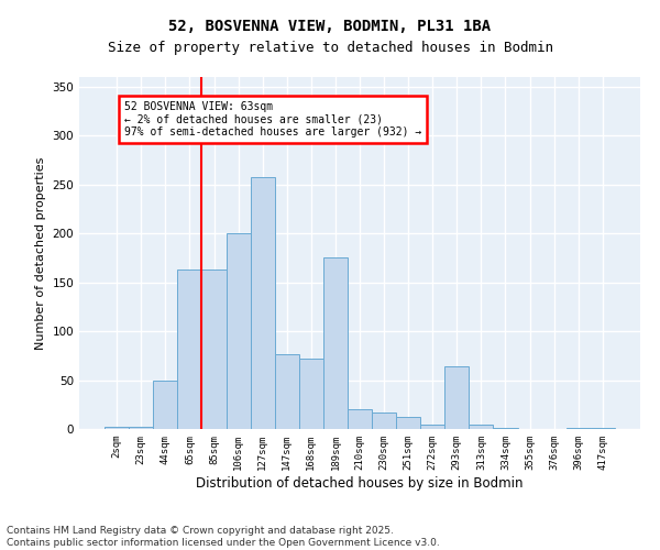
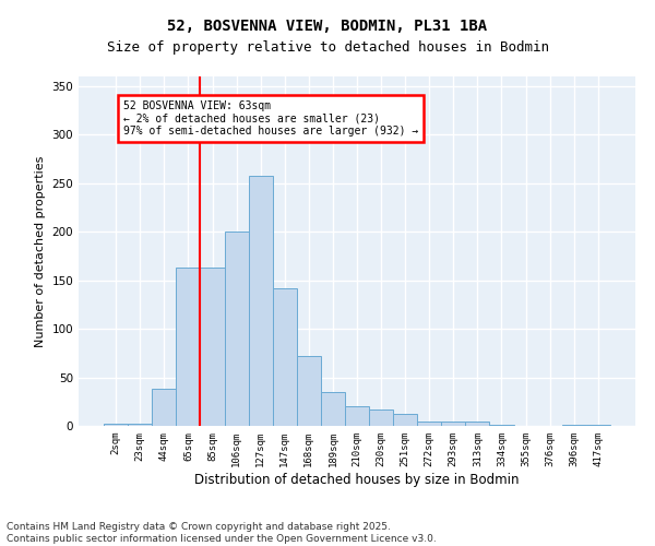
44sqm: 50 -> 38
147sqm: 76 -> 142
189sqm: 176 -> 35
293sqm: 64 -> 5
